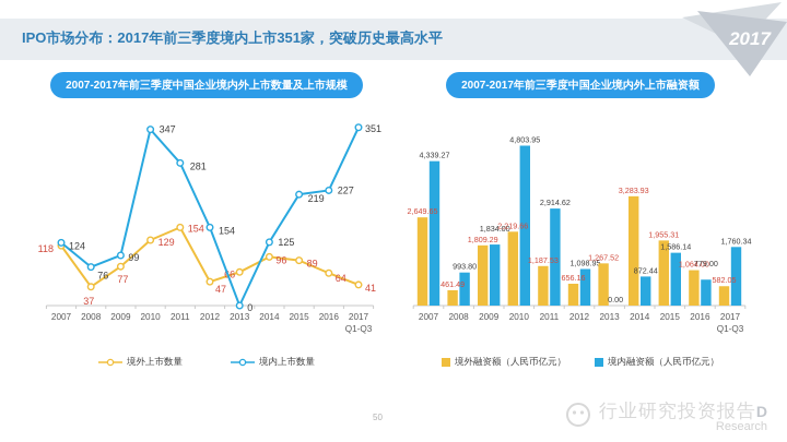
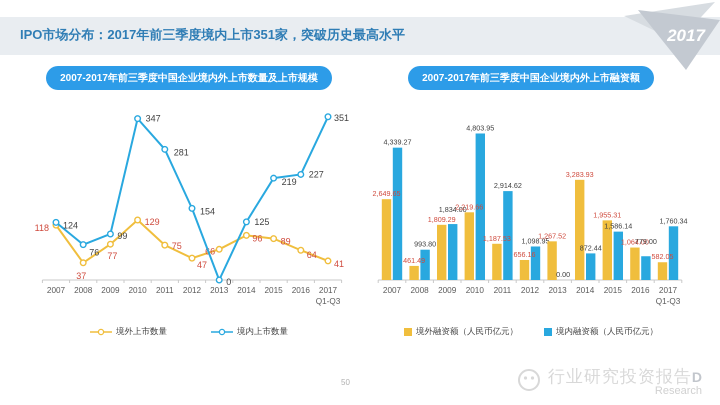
2007-2017年前三季度中国企业境内外上市数量及上市规模/境外上市数量/2011: 154 -> 75
